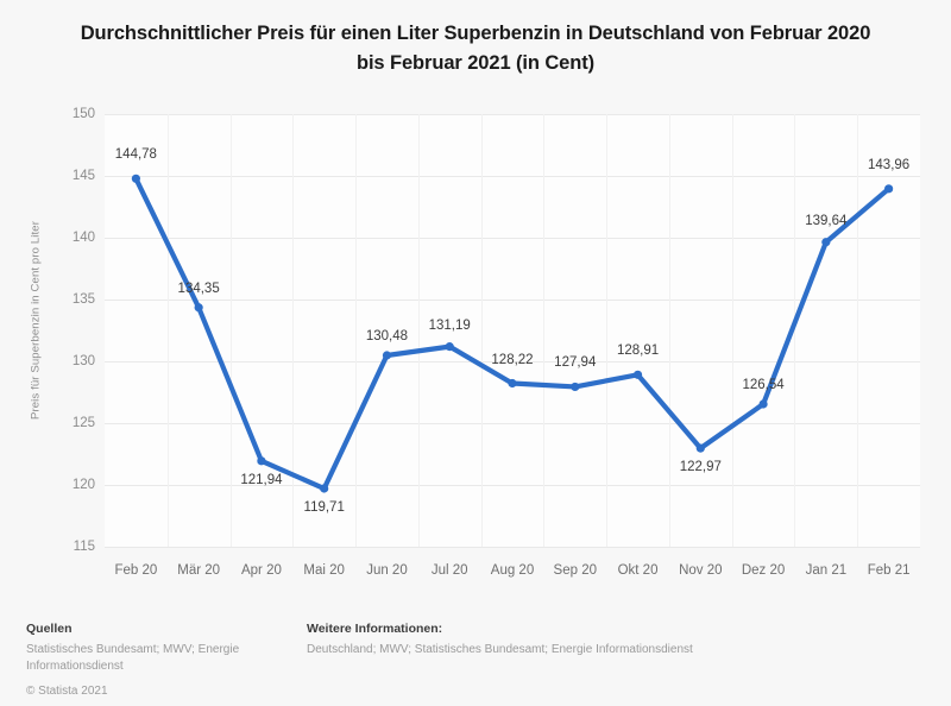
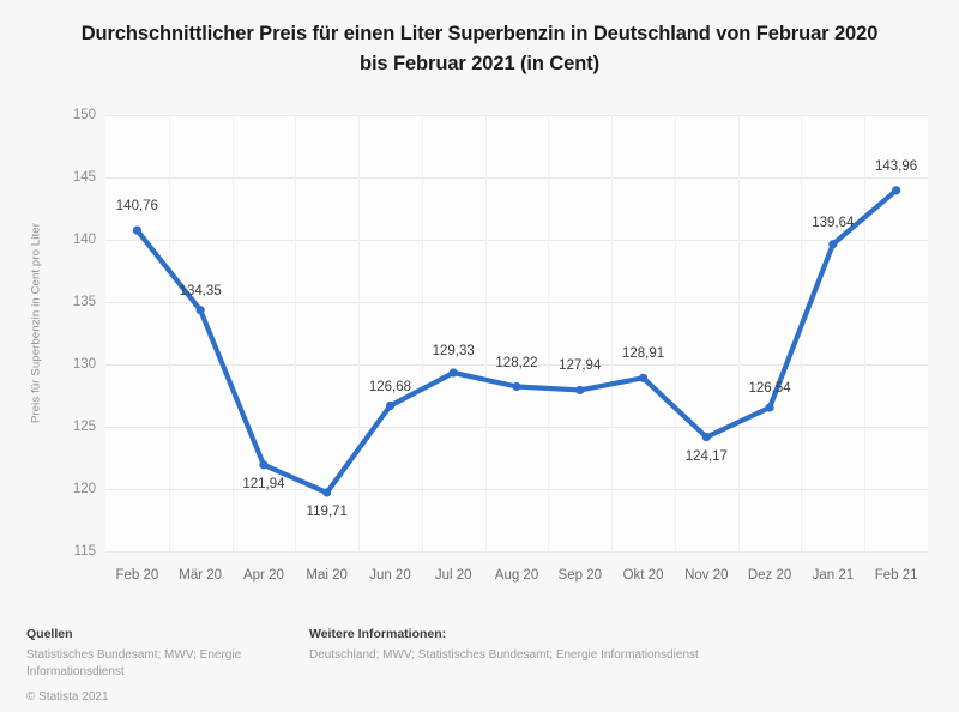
Feb 20: 144,78 -> 140,76
Jun 20: 130,48 -> 126,68
Jul 20: 131,19 -> 129,33
Nov 20: 122,97 -> 124,17
